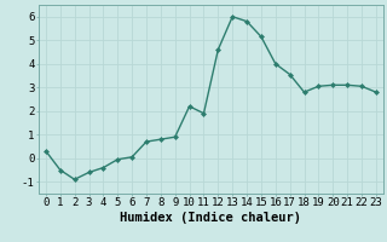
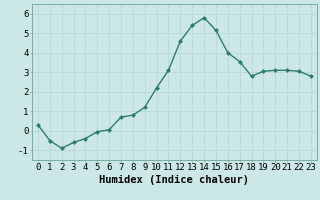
9: 0.9 -> 1.2
11: 1.9 -> 3.1
13: 6.0 -> 5.4
